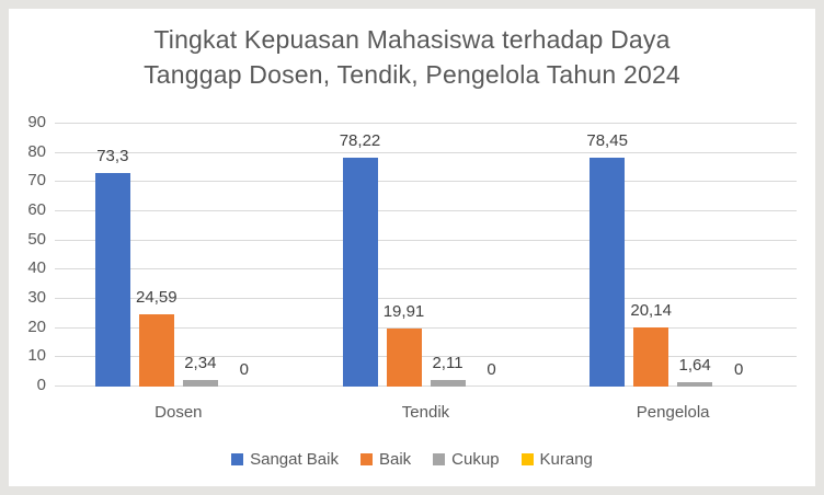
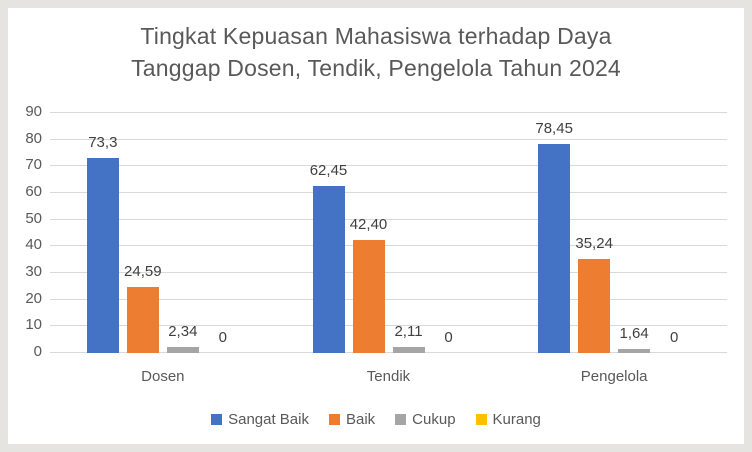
Sangat Baik/Tendik: 78,22 -> 62,45
Baik/Tendik: 19,91 -> 42,40
Baik/Pengelola: 20,14 -> 35,24
